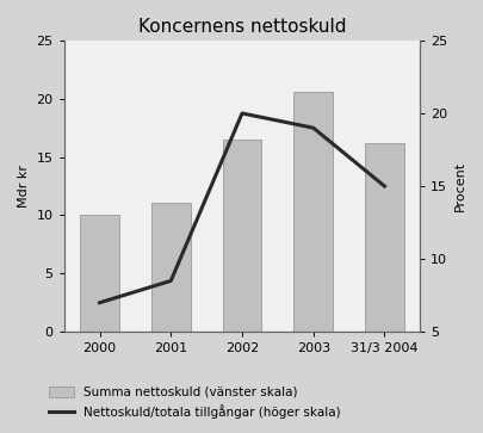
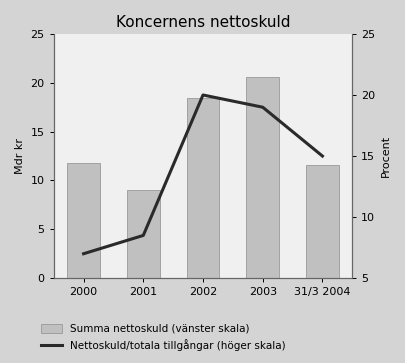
Summa nettoskuld (vänster skala)/2000: 10.0 -> 11.8
Summa nettoskuld (vänster skala)/2001: 11.1 -> 9.0
Summa nettoskuld (vänster skala)/2002: 16.5 -> 18.4
Summa nettoskuld (vänster skala)/31/3 2004: 16.1 -> 11.6
